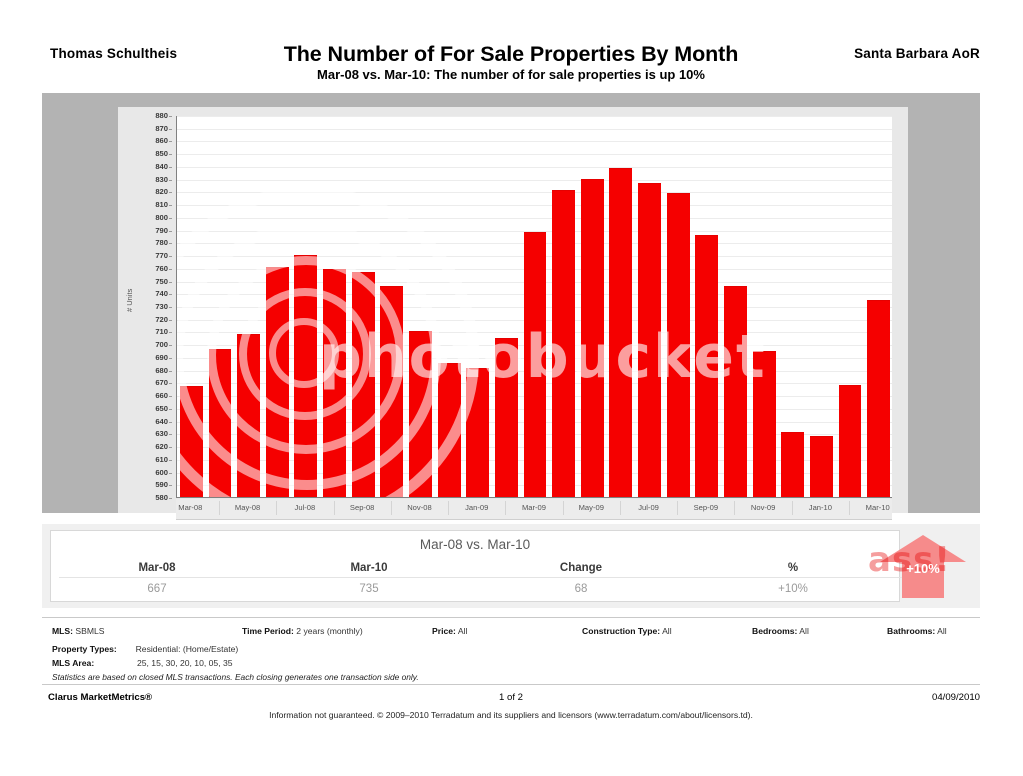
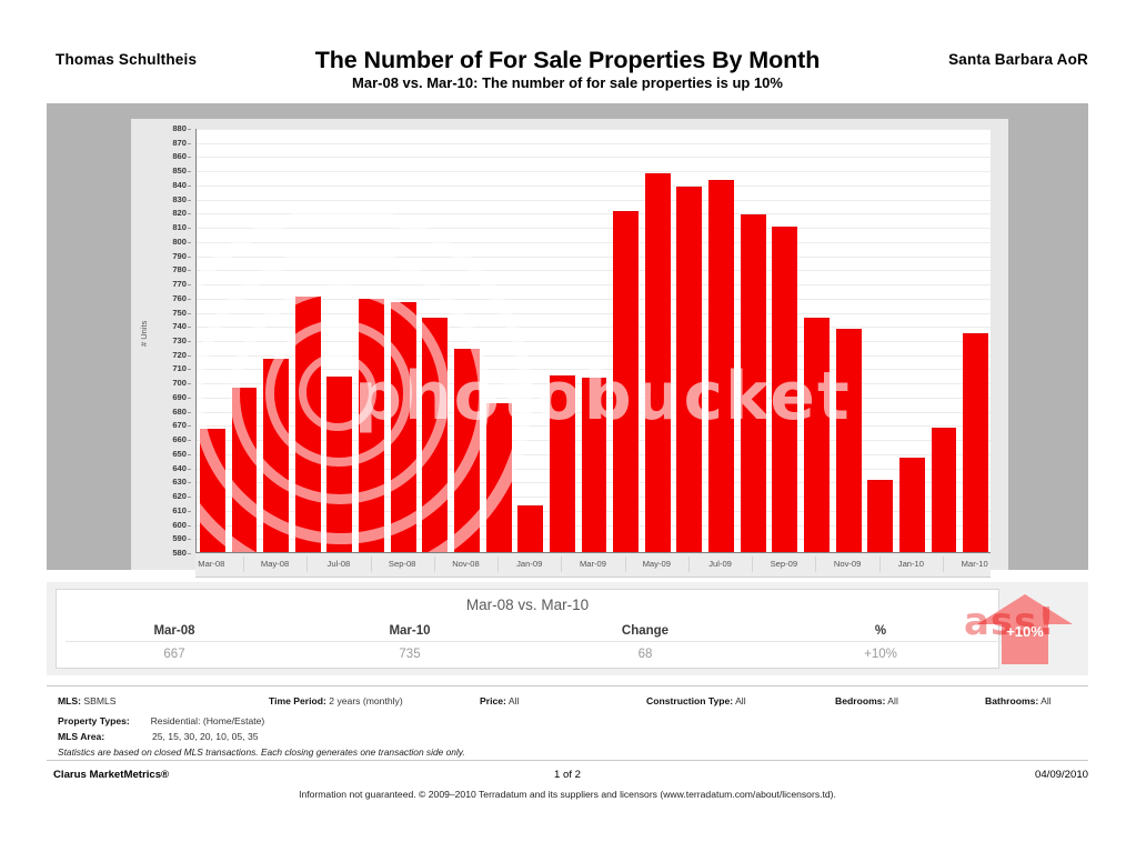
May-08: 708 -> 717
Jul-08: 770 -> 704
Nov-08: 710 -> 724
Jan-09: 681 -> 613
Mar-09: 788 -> 703
May-09: 830 -> 848
Jul-09: 827 -> 843
Sep-09: 786 -> 810
Nov-09: 695 -> 738
Jan-10: 628 -> 647
